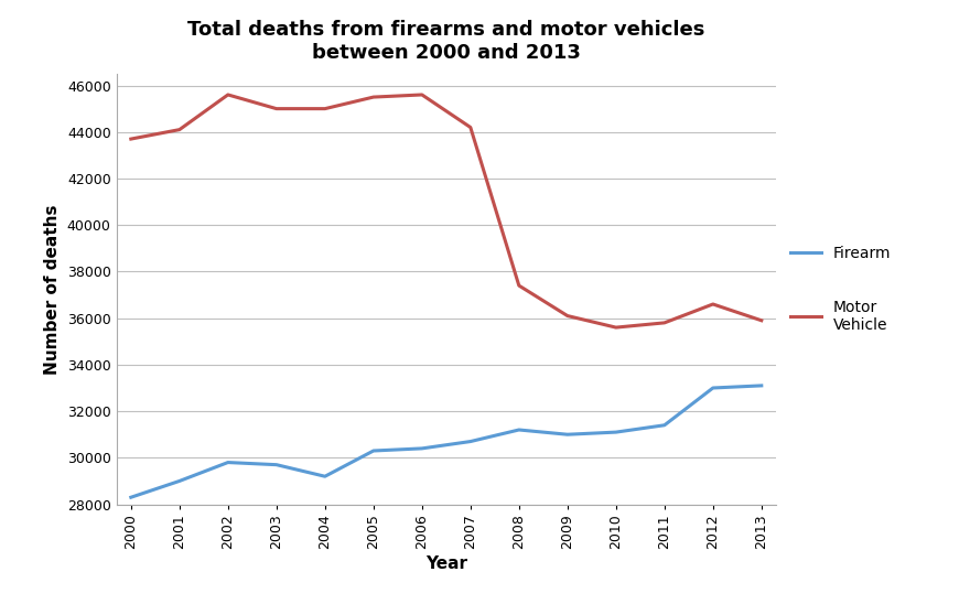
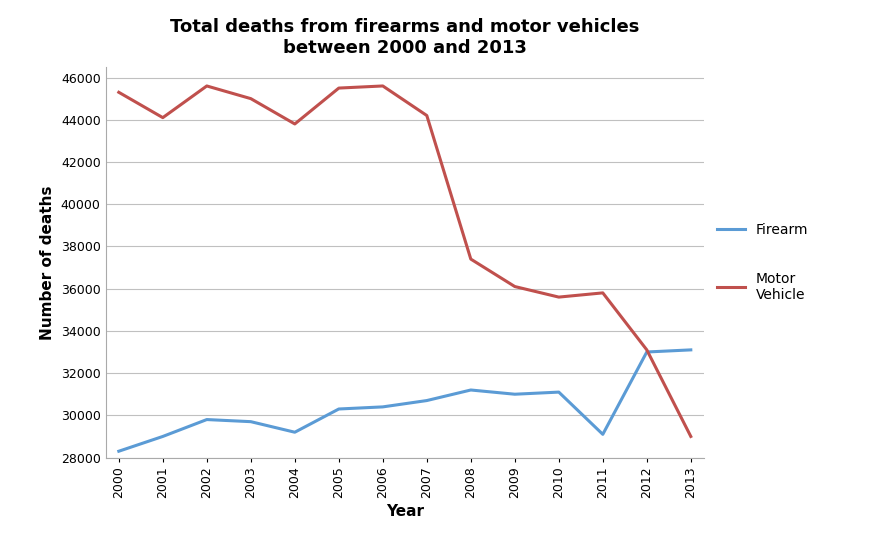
Motor Vehicle/2000: 43700 -> 45300
Motor Vehicle/2004: 45000 -> 43800
Firearm/2011: 31400 -> 29100
Motor Vehicle/2012: 36600 -> 33100
Motor Vehicle/2013: 35900 -> 29000
